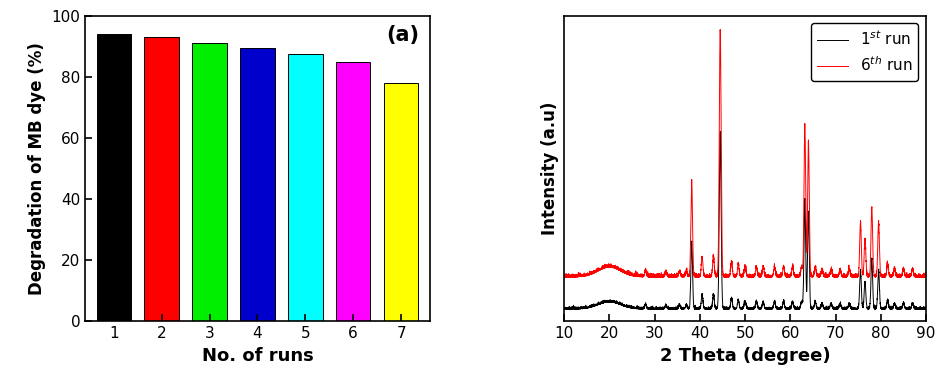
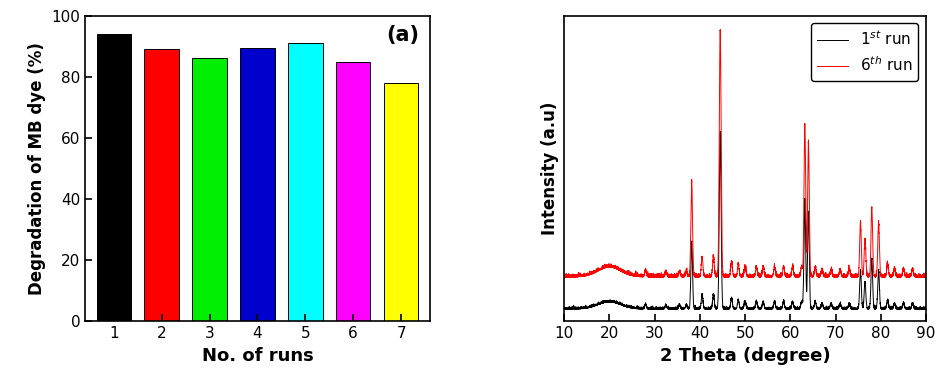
2: 93.0 -> 89.0
3: 91.0 -> 86.0
5: 87.5 -> 91.0
